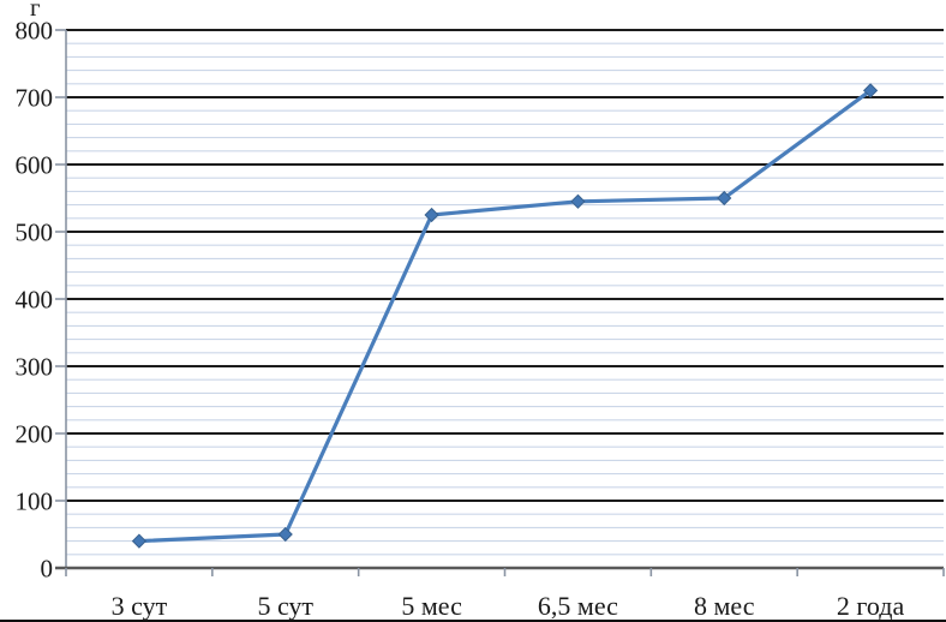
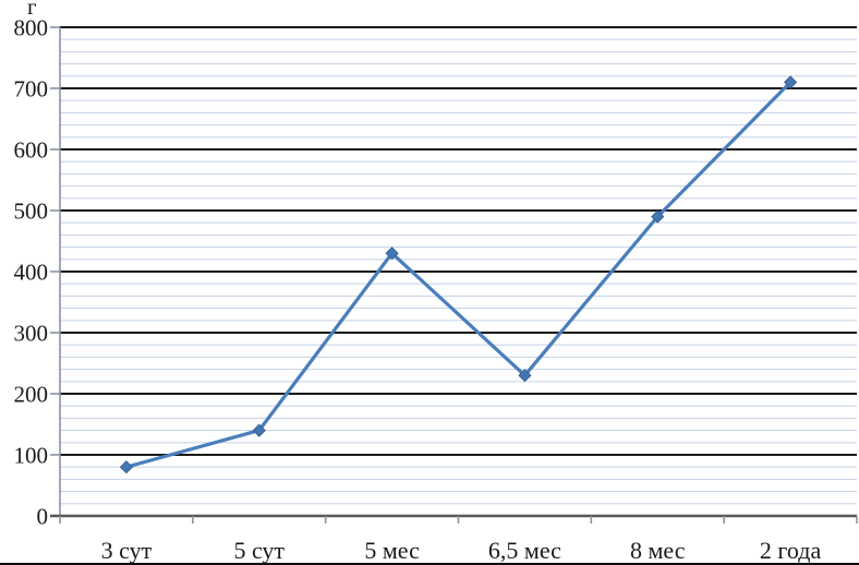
3 сут: 40 -> 80
5 сут: 50 -> 140
5 мес: 520 -> 430
6,5 мес: 540 -> 230
8 мес: 550 -> 490
